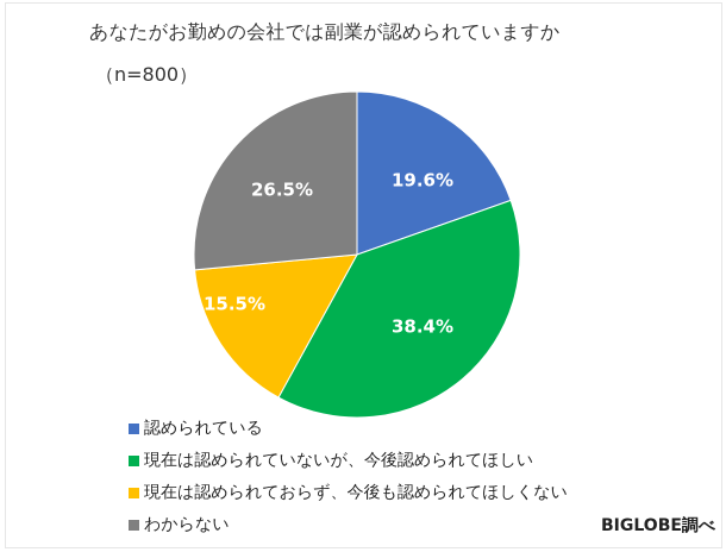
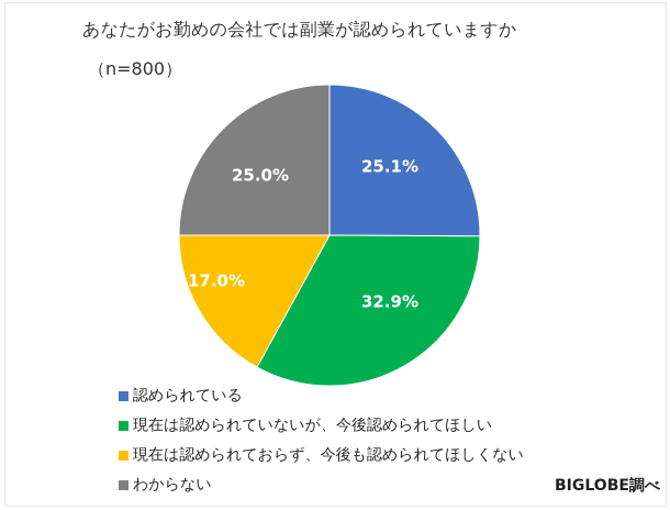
認められている: 19.6% -> 25.1%
現在は認められていないが、今後認められてほしい: 38.4% -> 32.9%
現在は認められておらず、今後も認められてほしくない: 15.5% -> 17.0%
わからない: 26.5% -> 25.0%
